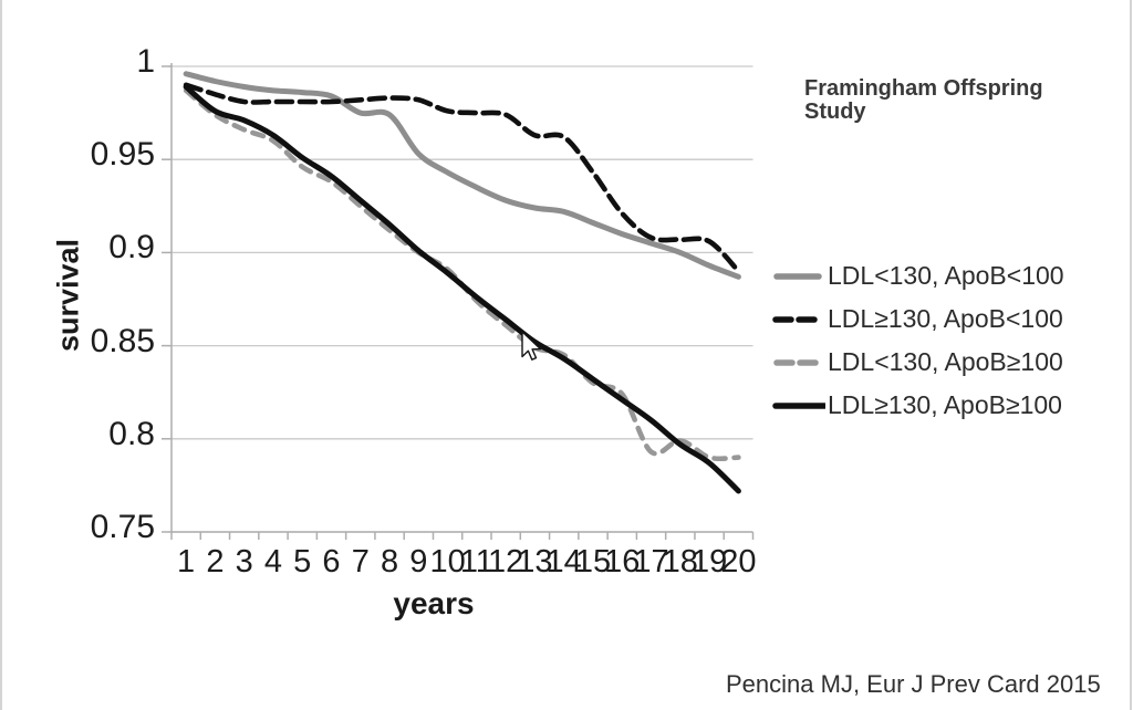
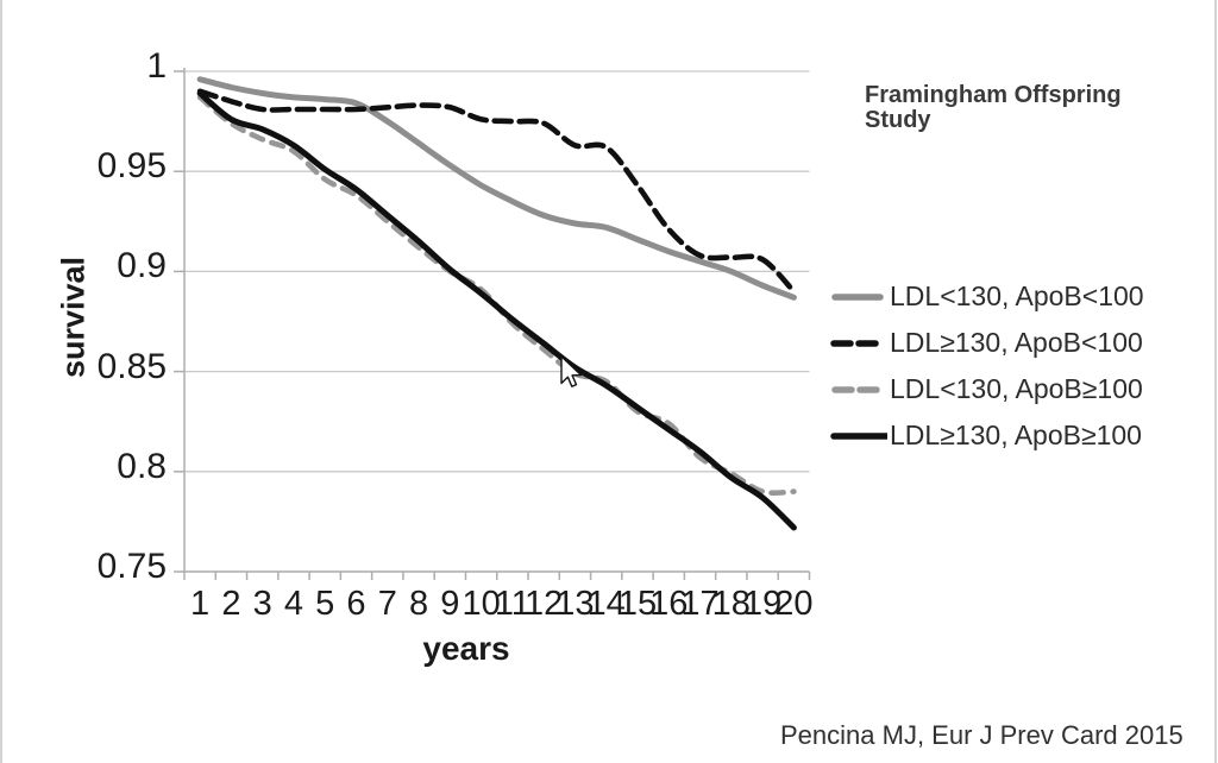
LDL<130, ApoB<100/8: 0.974 -> 0.964
LDL<130, ApoB≥100/17: 0.793 -> 0.807
